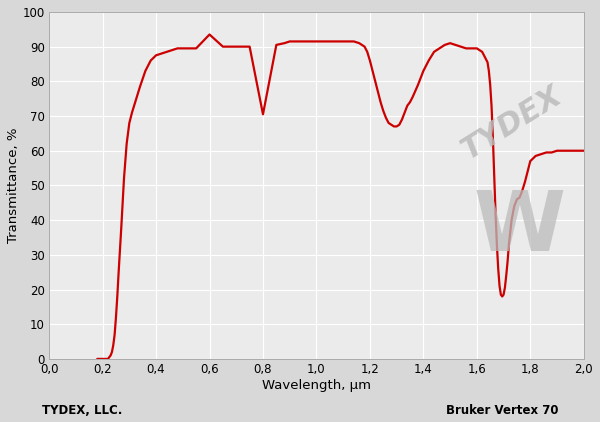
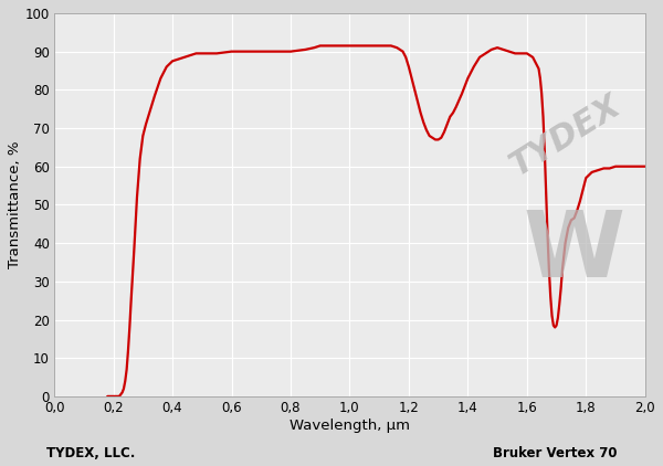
0,6: 93.5 -> 90.0
0,8: 70.5 -> 90.0
